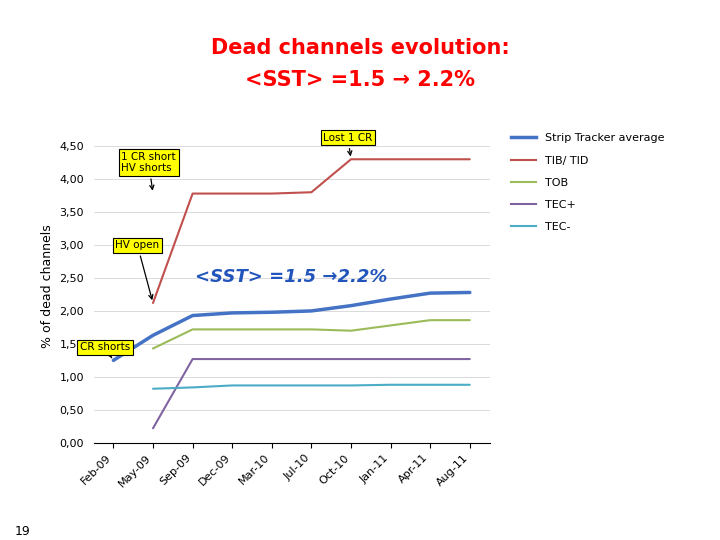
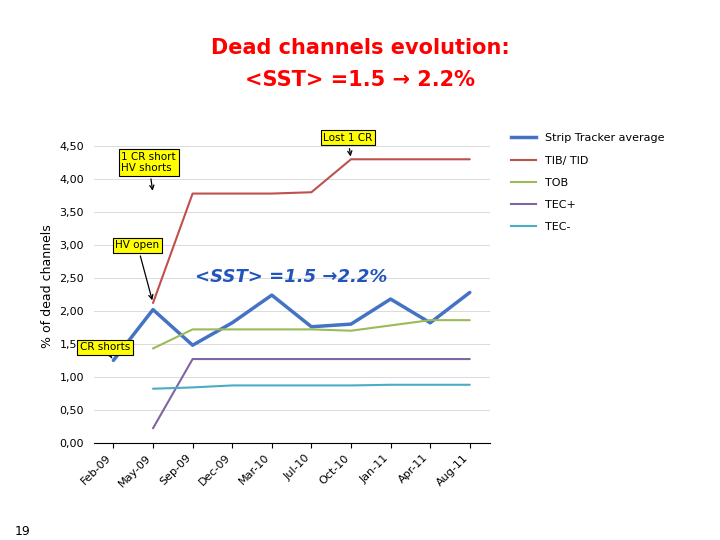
Strip Tracker average/May-09: 1,63 -> 2,02
Strip Tracker average/Sep-09: 1,93 -> 1,48
Strip Tracker average/Dec-09: 1,97 -> 1,82
Strip Tracker average/Mar-10: 1,98 -> 2,24
Strip Tracker average/Jul-10: 2,00 -> 1,76
Strip Tracker average/Oct-10: 2,08 -> 1,80
Strip Tracker average/Apr-11: 2,27 -> 1,82
